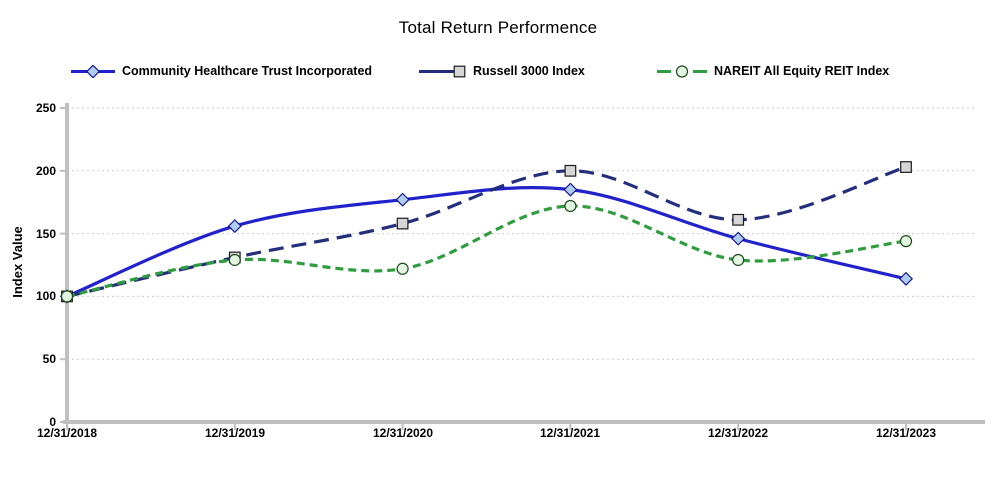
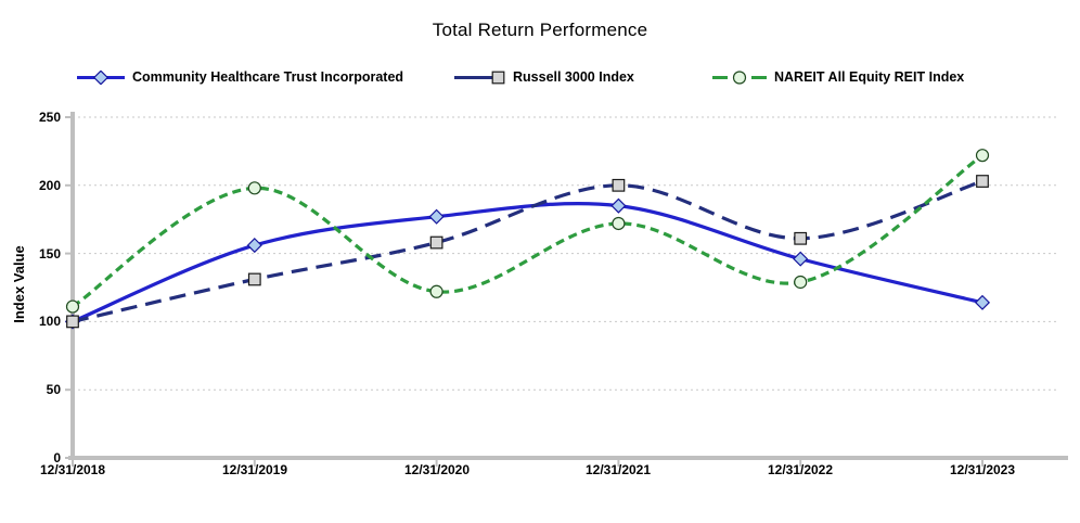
NAREIT All Equity REIT Index/12/31/2018: 100 -> 111
NAREIT All Equity REIT Index/12/31/2019: 129 -> 198
NAREIT All Equity REIT Index/12/31/2023: 144 -> 222
